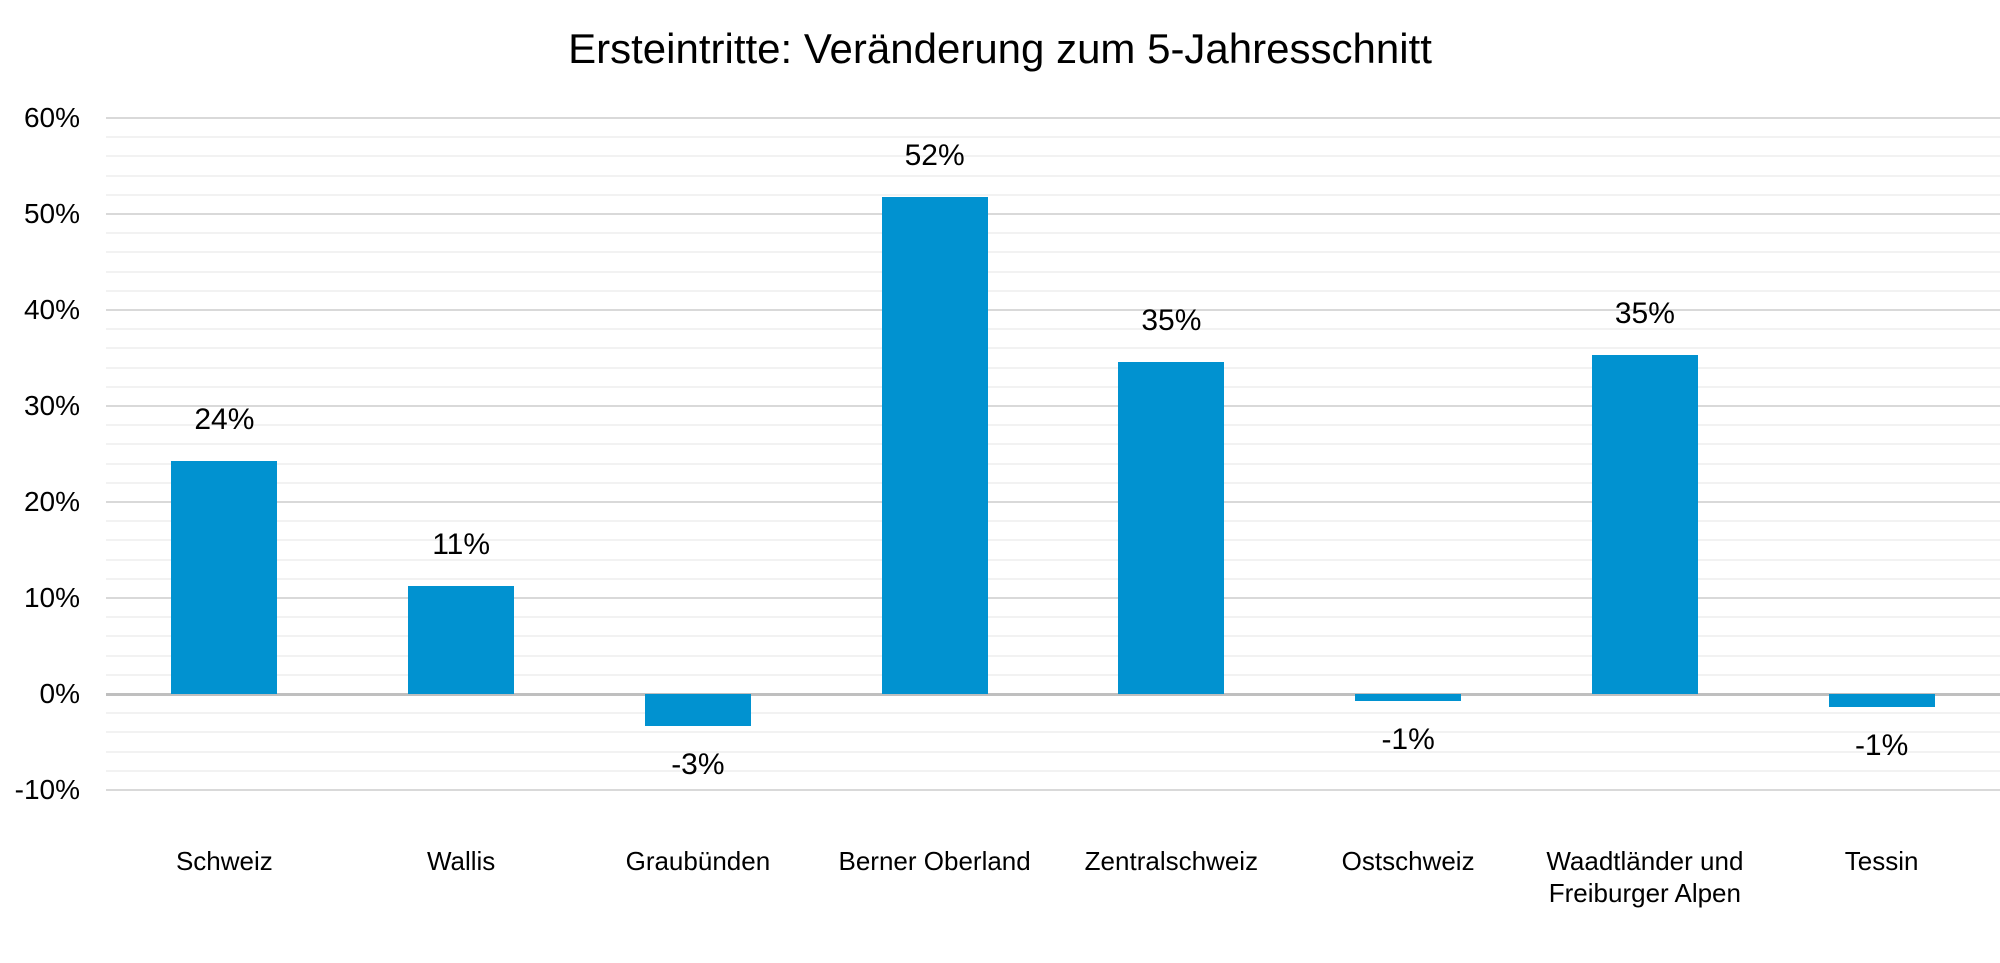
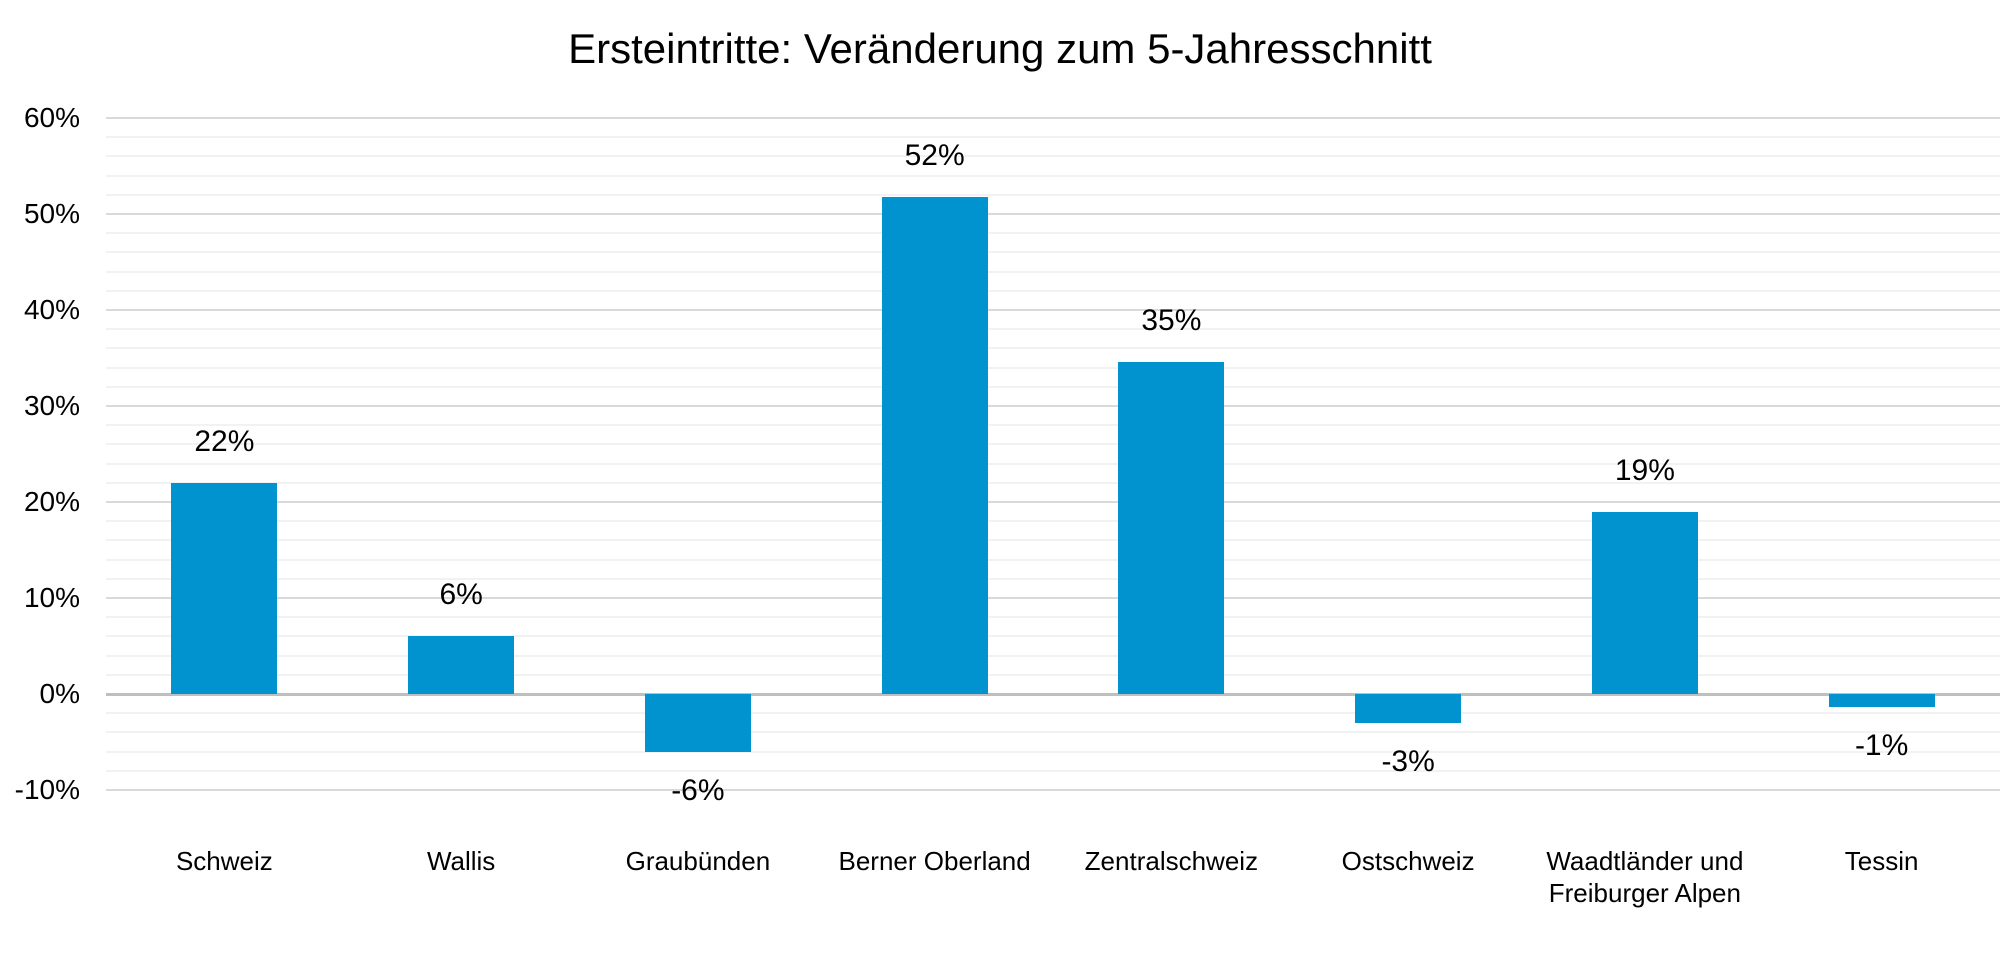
Schweiz: 24% -> 22%
Wallis: 11% -> 6%
Graubünden: -3% -> -6%
Ostschweiz: -1% -> -3%
Waadtländer und Freiburger Alpen: 35% -> 19%
